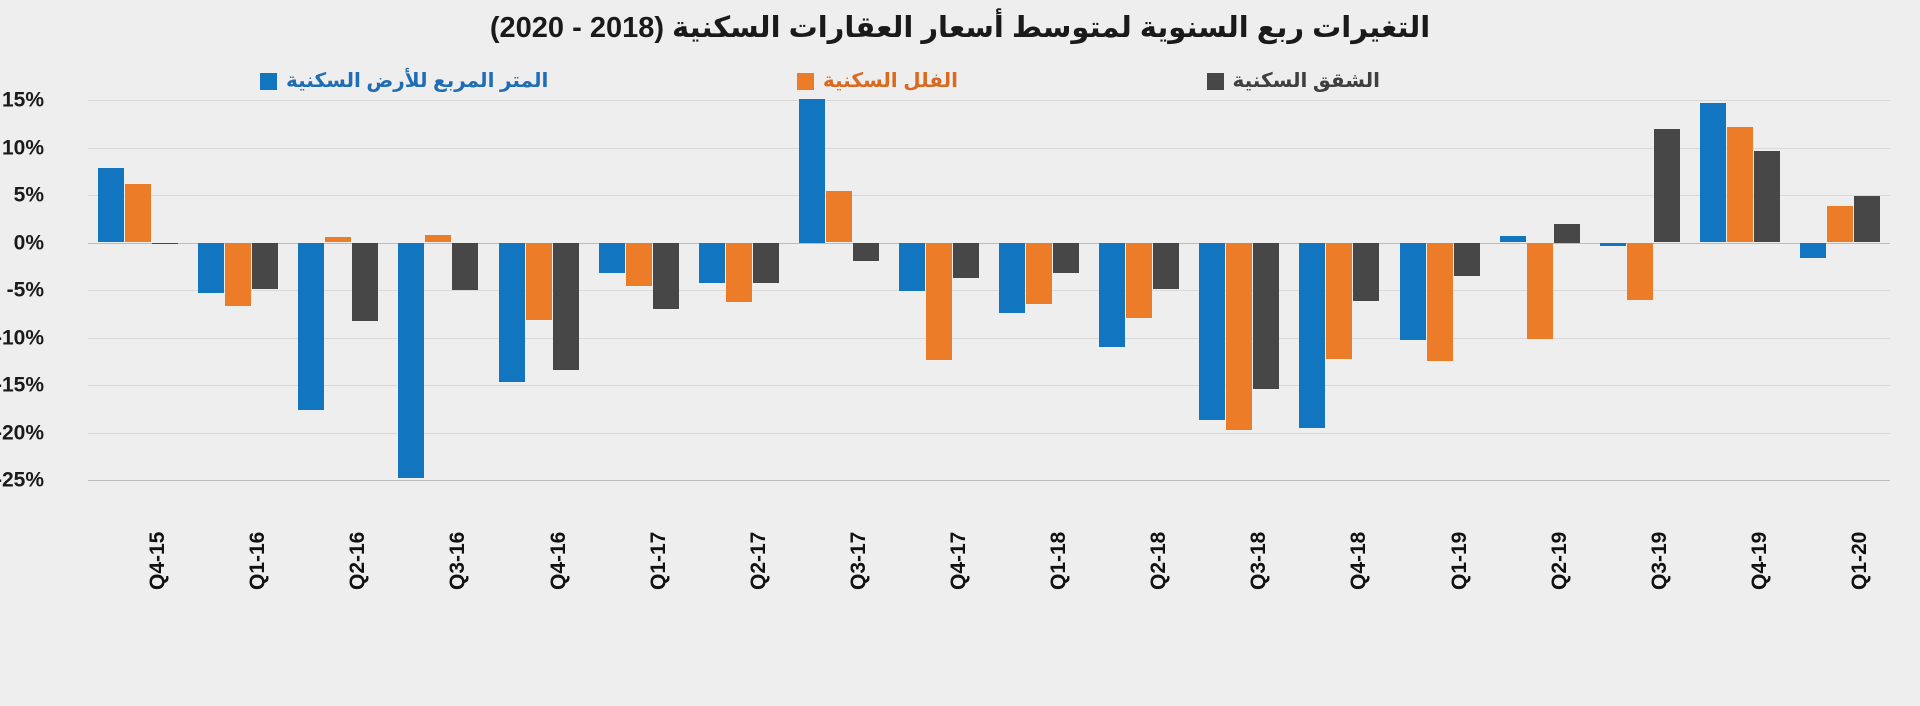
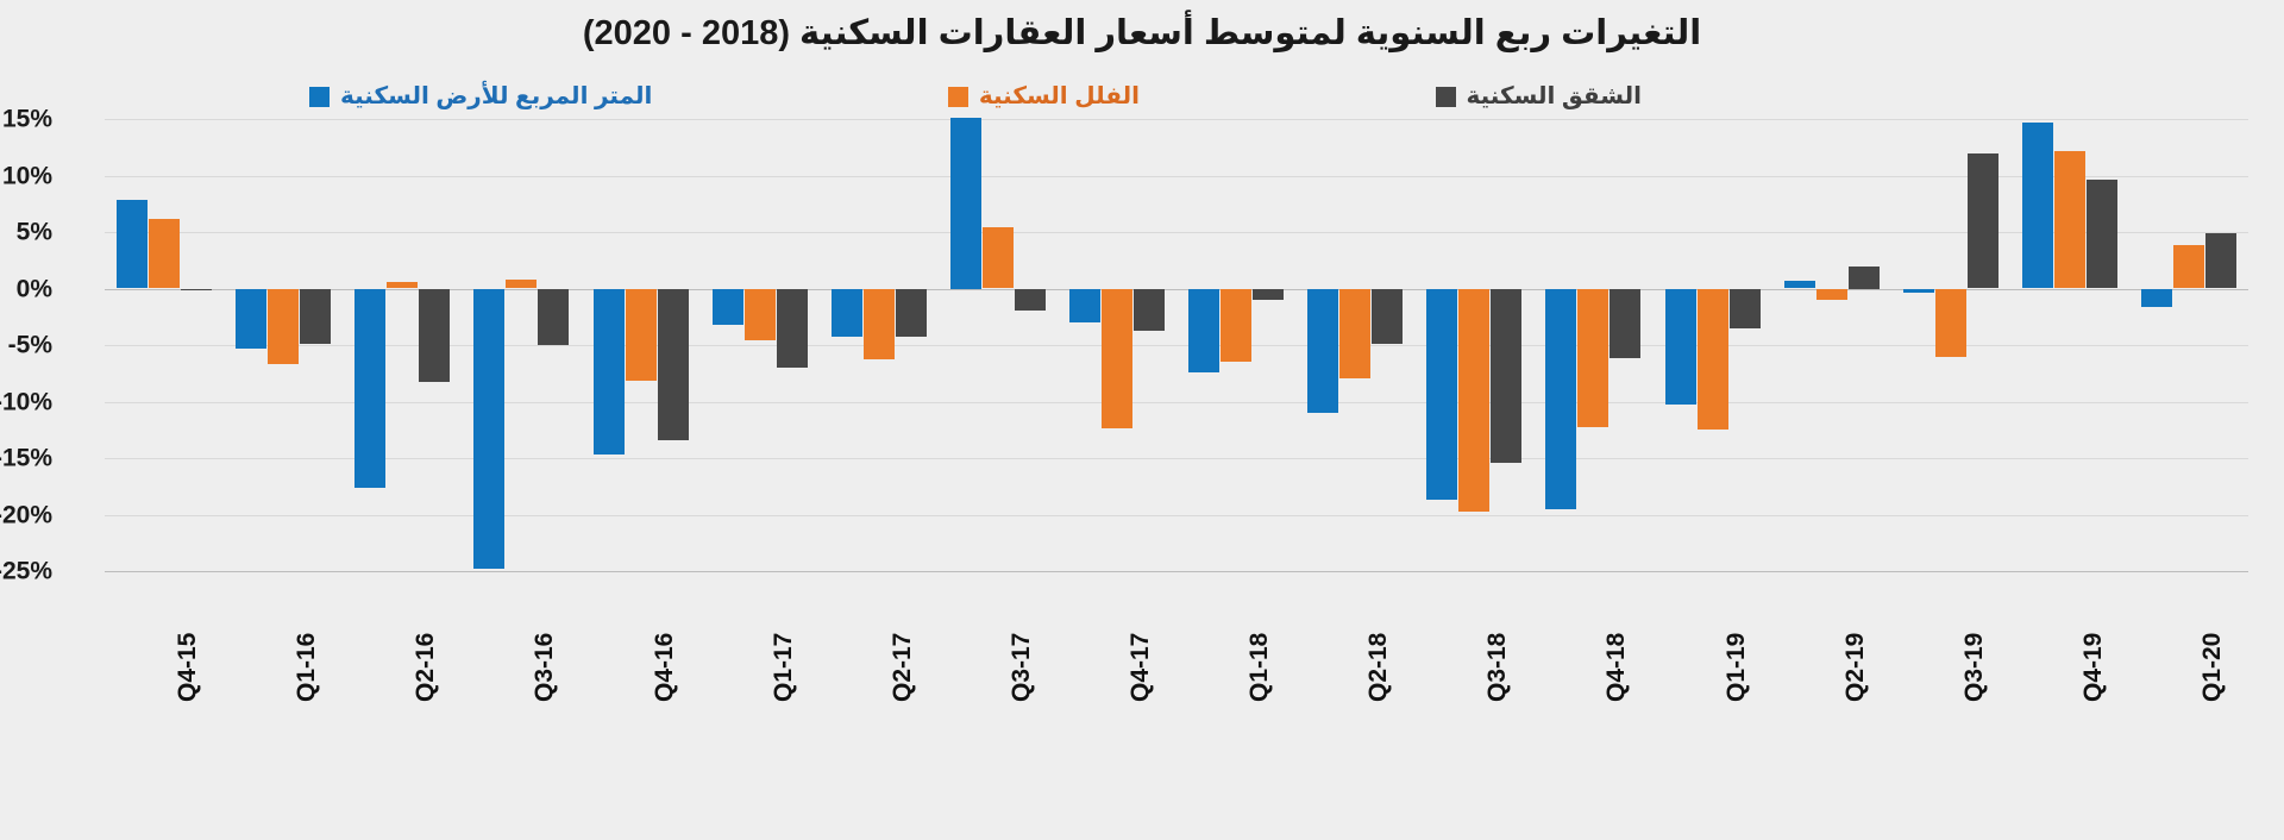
المتر المربع للأرض السكنية/Q4-17: -5% -> -3%
الشقق السكنية/Q1-18: -3% -> -1%
الفلل السكنية/Q2-19: -10% -> -1%
